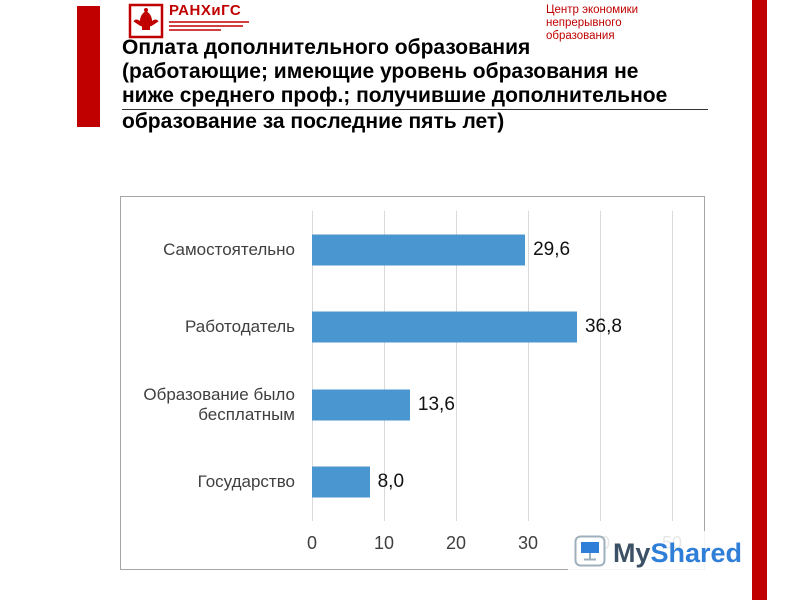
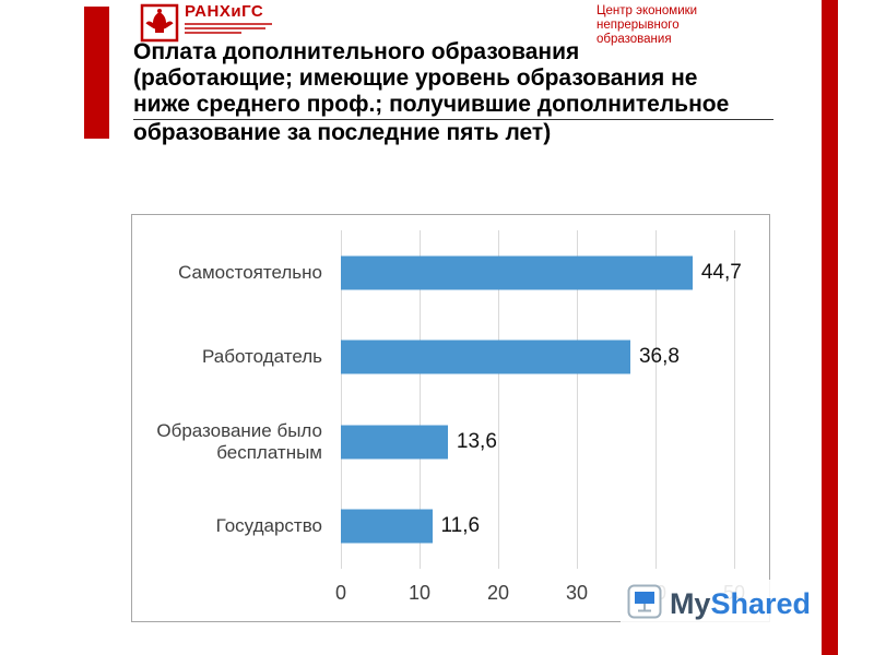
Самостоятельно: 29,6 -> 44,7
Государство: 8,0 -> 11,6
